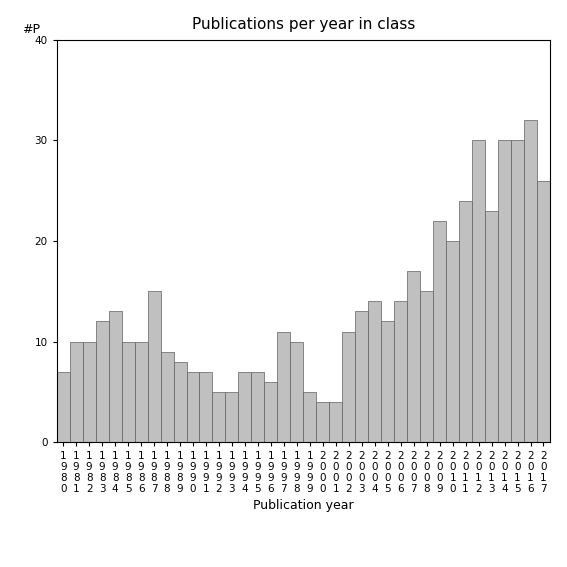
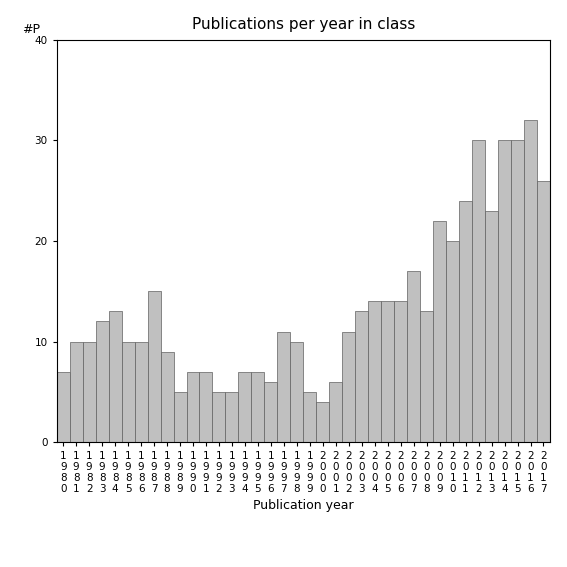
1 9 8 9: 8 -> 5
2 0 0 1: 4 -> 6
2 0 0 5: 12 -> 14
2 0 0 8: 15 -> 13
